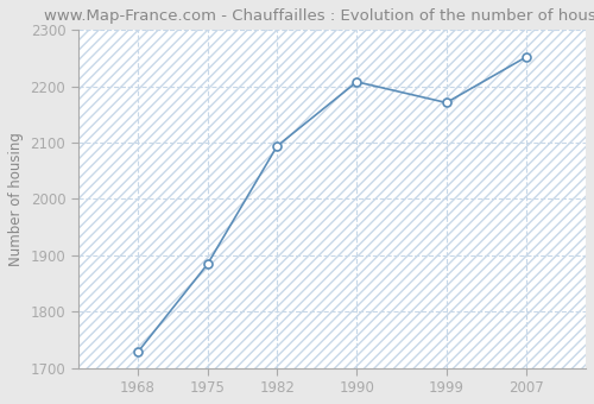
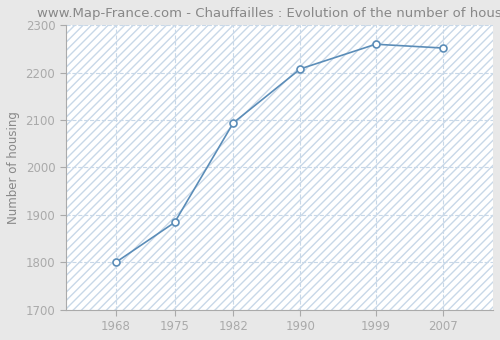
1968: 1728 -> 1800
1999: 2171 -> 2260
